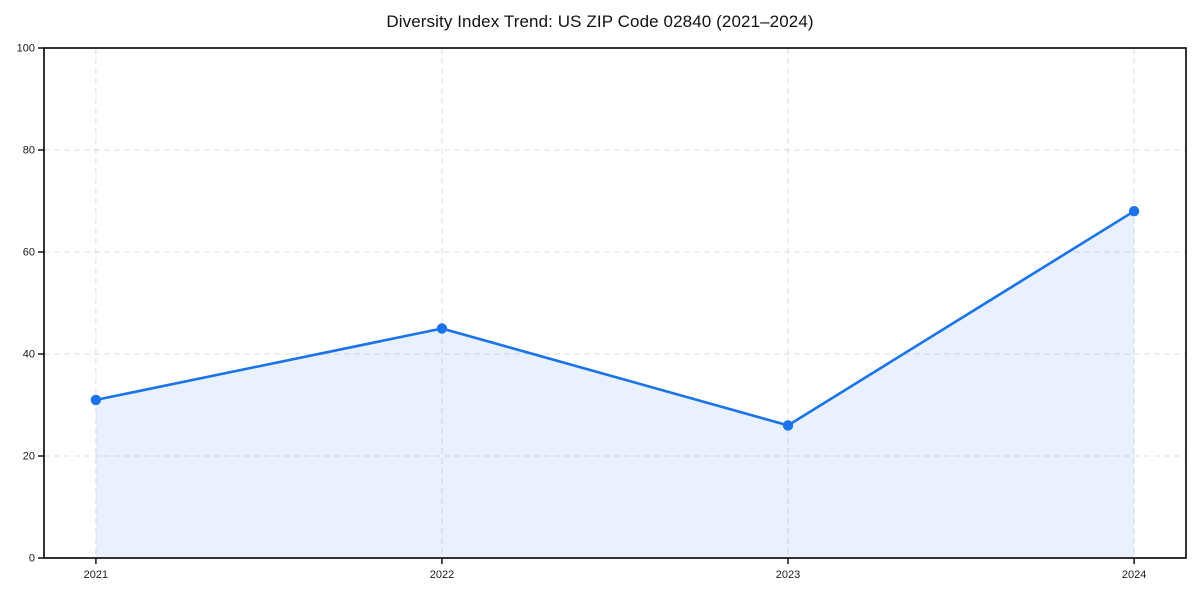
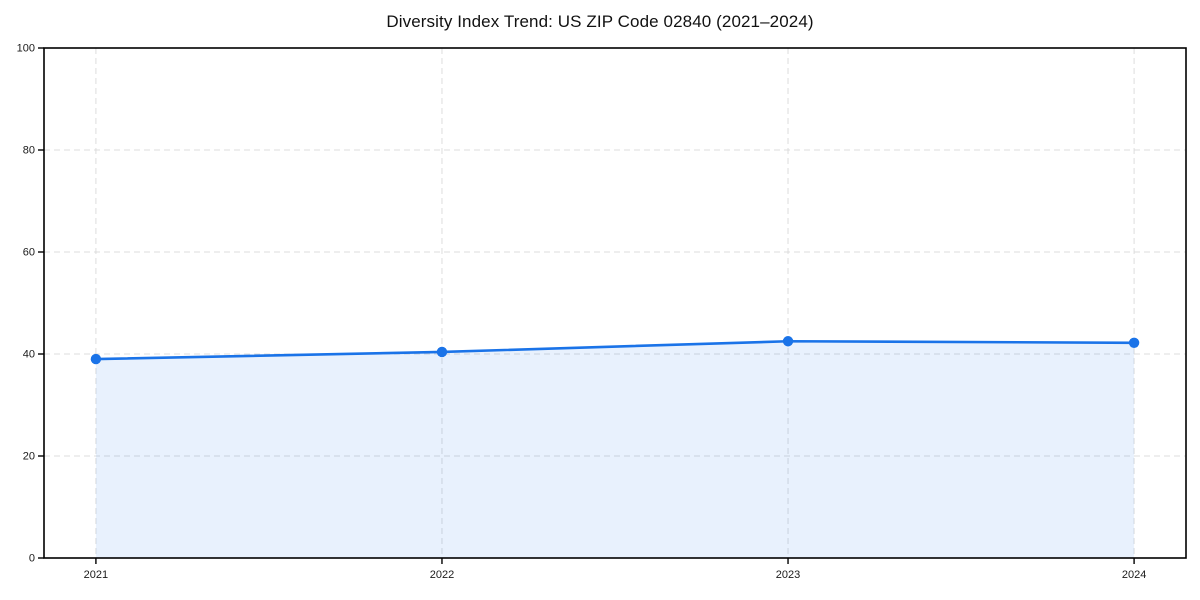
2021: 31 -> 39
2022: 45 -> 40
2023: 26 -> 42
2024: 68 -> 42
